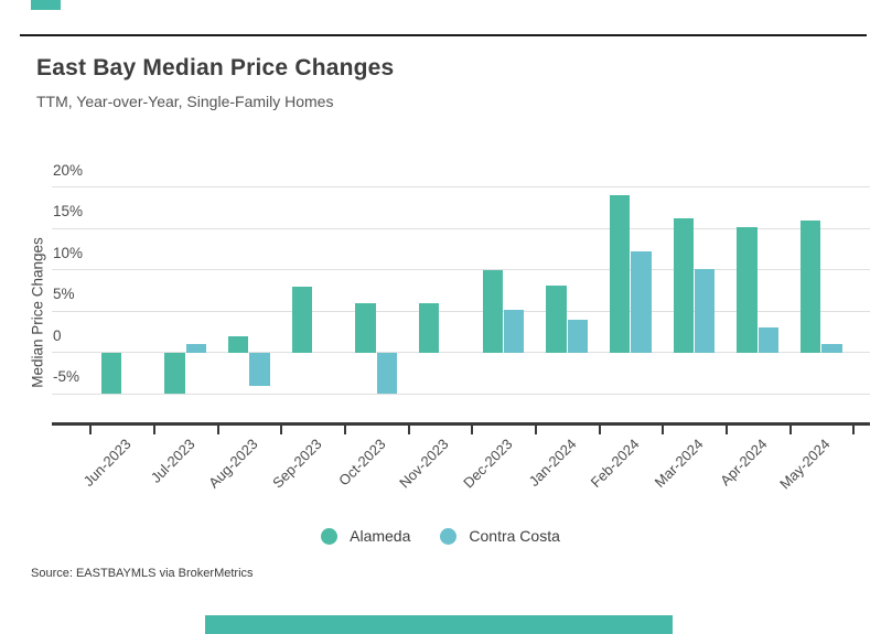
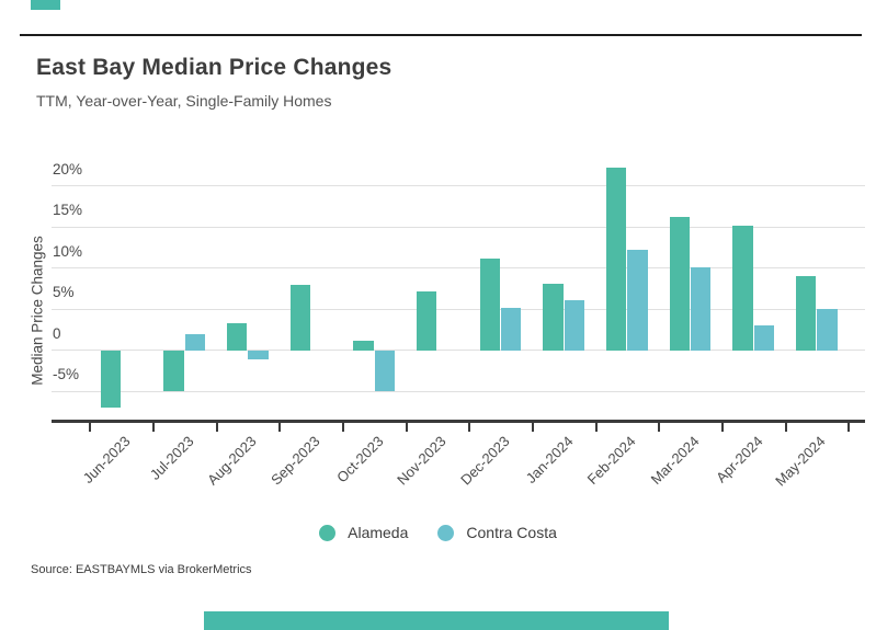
Alameda/Jun-2023: -5% -> -7%
Contra Costa/Jul-2023: 1% -> 2%
Alameda/Aug-2023: 2% -> 3%
Contra Costa/Aug-2023: -4% -> -1%
Alameda/Oct-2023: 6% -> 1%
Alameda/Nov-2023: 6% -> 7%
Alameda/Dec-2023: 10% -> 11%
Contra Costa/Jan-2024: 4% -> 6%
Alameda/Feb-2024: 19% -> 22%
Alameda/May-2024: 16% -> 9%
Contra Costa/May-2024: 1% -> 5%
